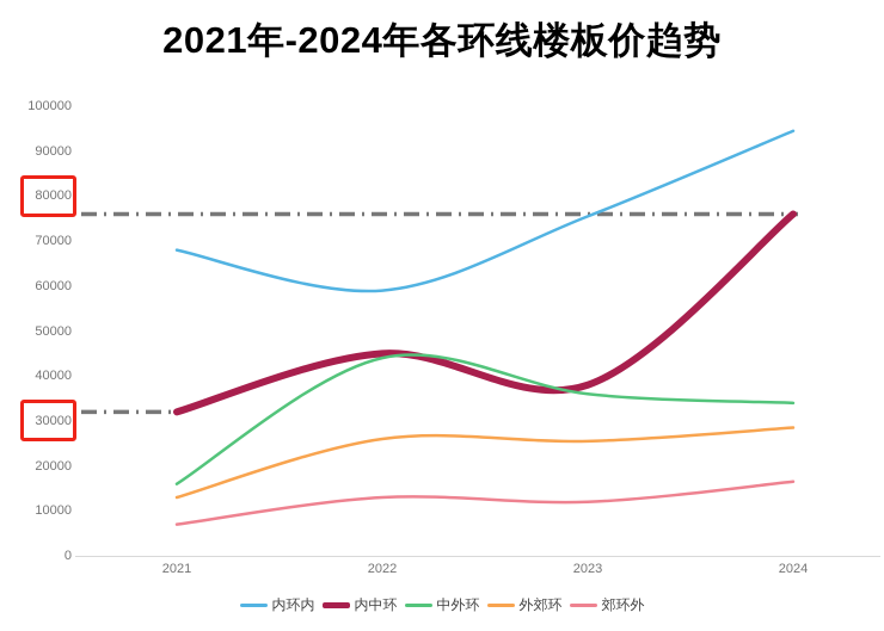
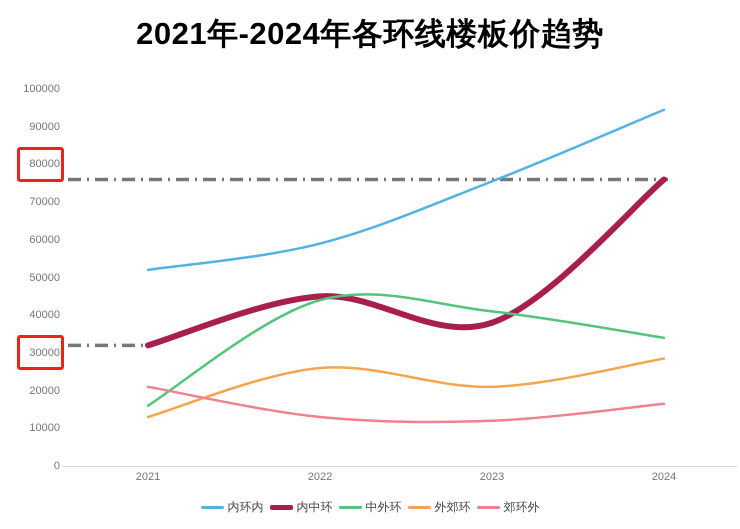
内环内/2021: 68000 -> 52000
郊环外/2021: 7000 -> 21000
中外环/2023: 36000 -> 41000
外郊环/2023: 26000 -> 21000
